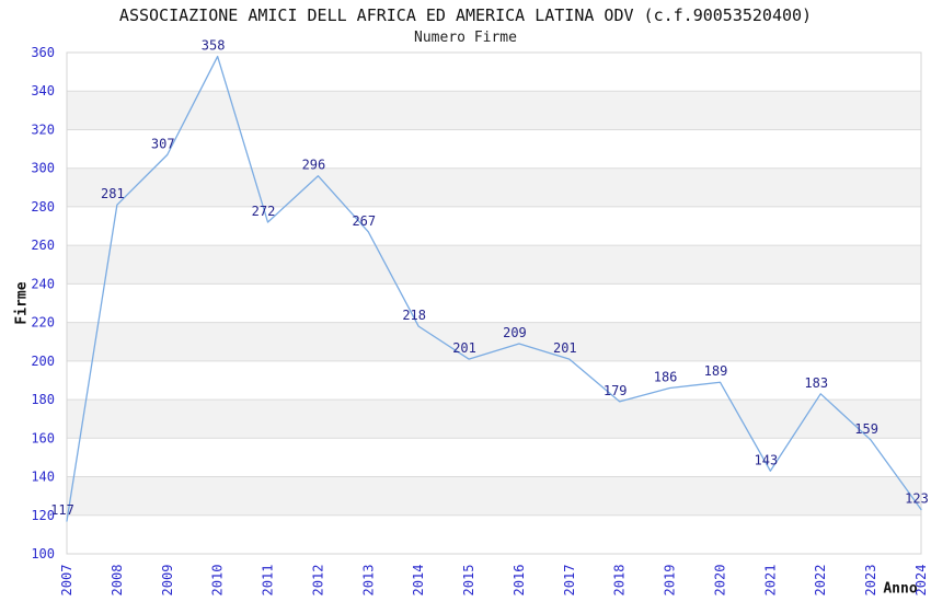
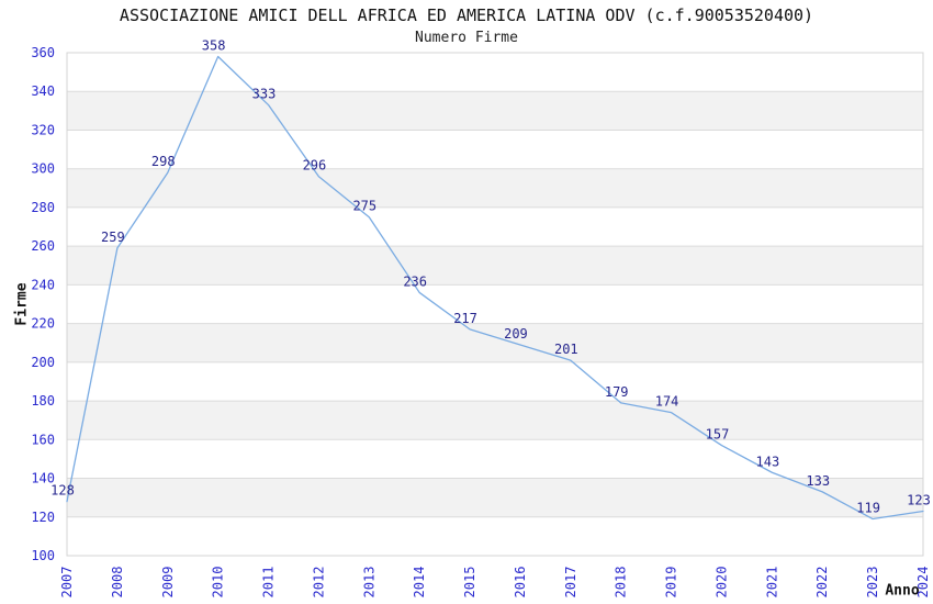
2007: 117 -> 128
2008: 281 -> 259
2009: 307 -> 298
2011: 272 -> 333
2013: 267 -> 275
2014: 218 -> 236
2015: 201 -> 217
2019: 186 -> 174
2020: 189 -> 157
2022: 183 -> 133
2023: 159 -> 119
